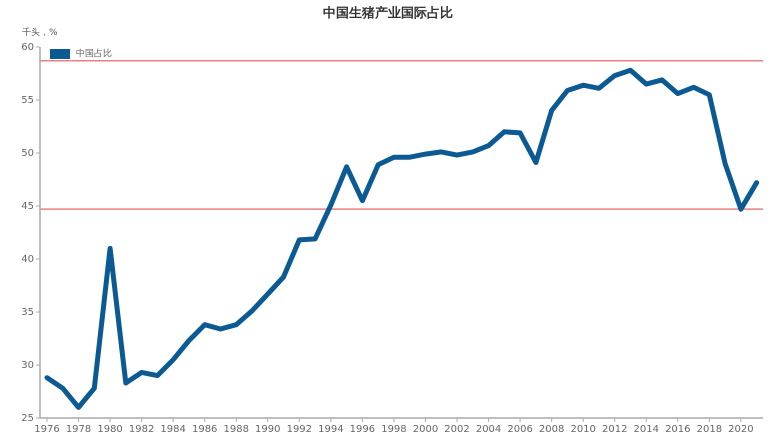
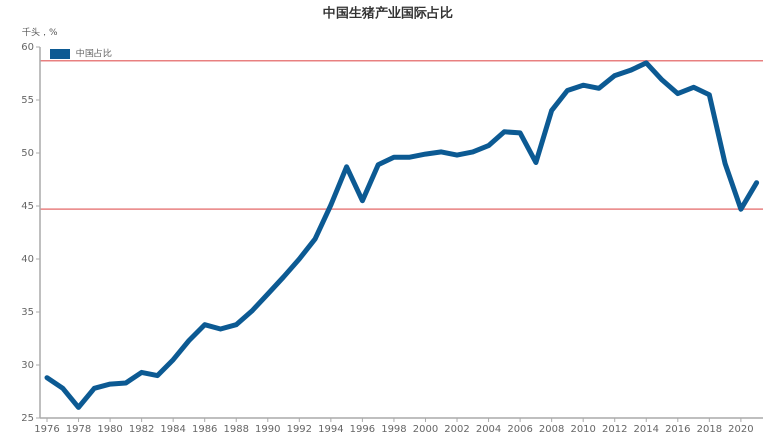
1980: 41.0 -> 28.2
1992: 41.8 -> 40.0
2014: 56.5 -> 58.5
